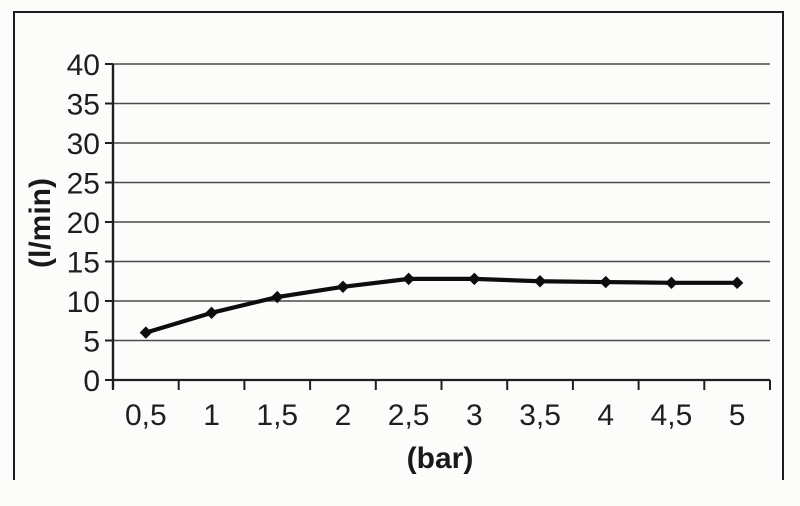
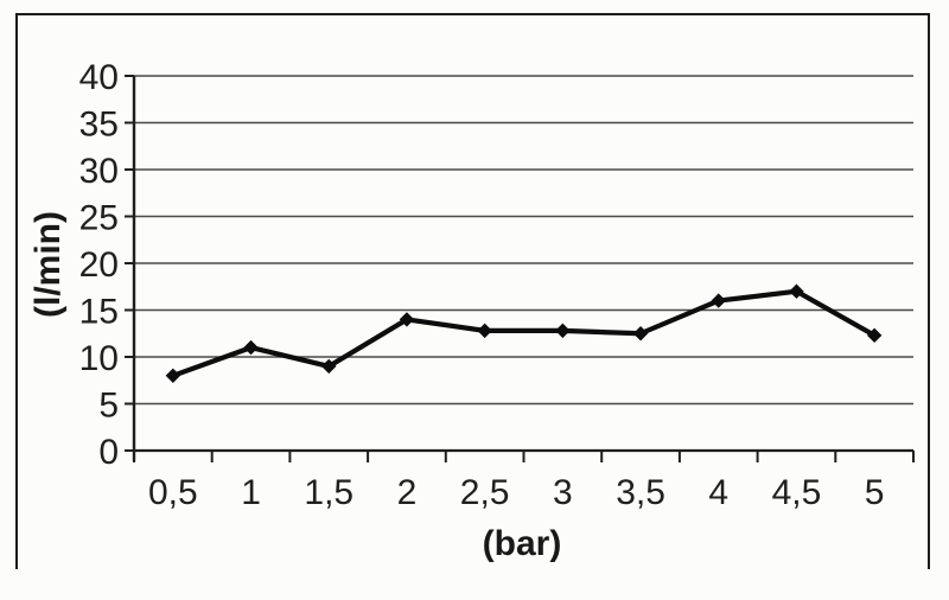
0,5: 6 -> 8
1: 8 -> 11
1,5: 10 -> 9
2: 12 -> 14
4: 12 -> 16
4,5: 12 -> 17
